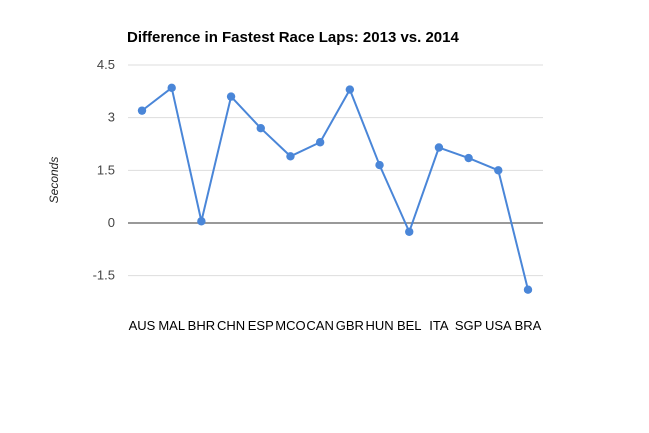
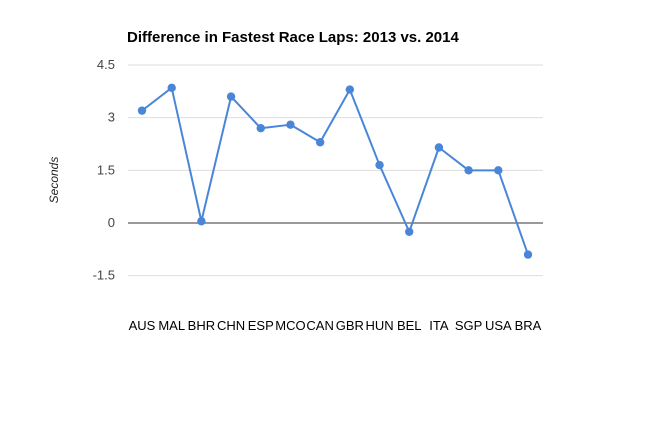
MCO: 1.9 -> 2.8
SGP: 1.9 -> 1.5
BRA: -1.9 -> -0.9
